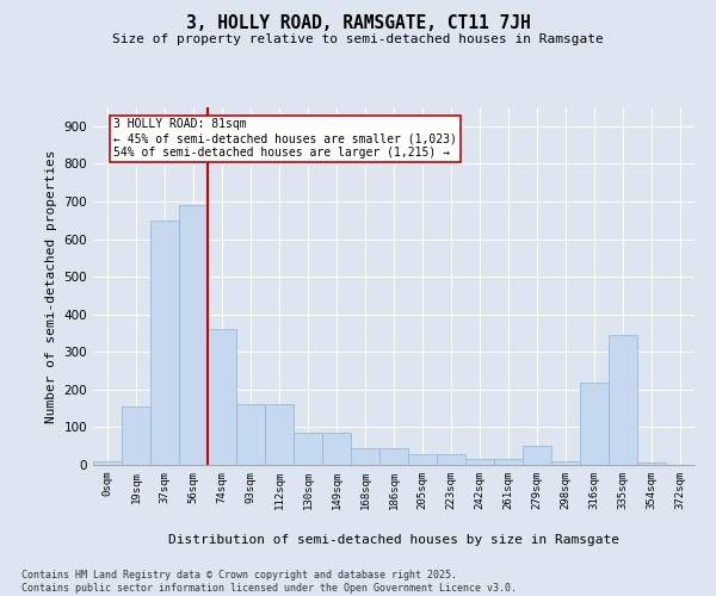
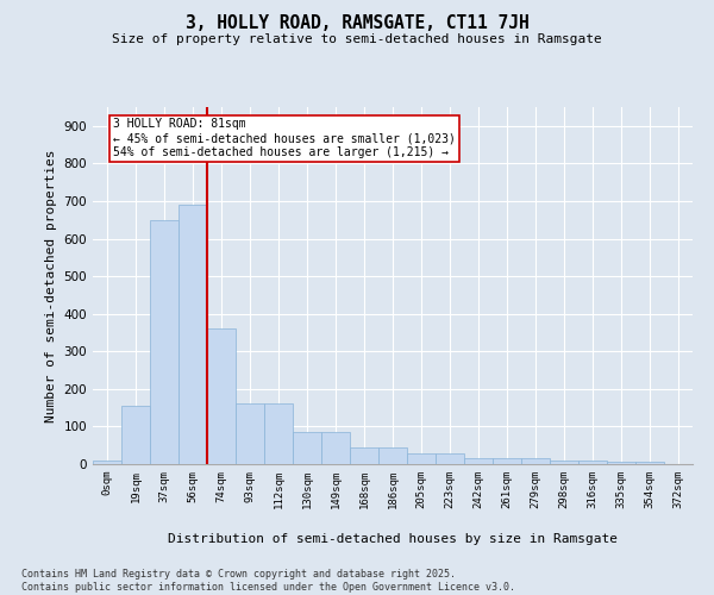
279sqm: 50 -> 15
316sqm: 220 -> 10
335sqm: 345 -> 5
